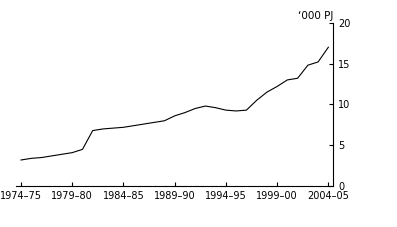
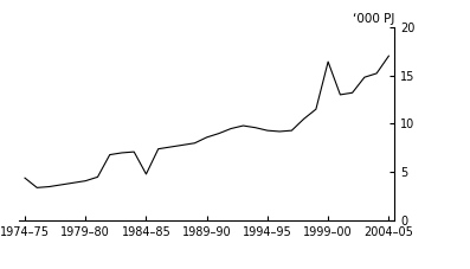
1974–75: 3.2 -> 4.4
1984–85: 7.2 -> 4.8
1999–00: 12.2 -> 16.4
